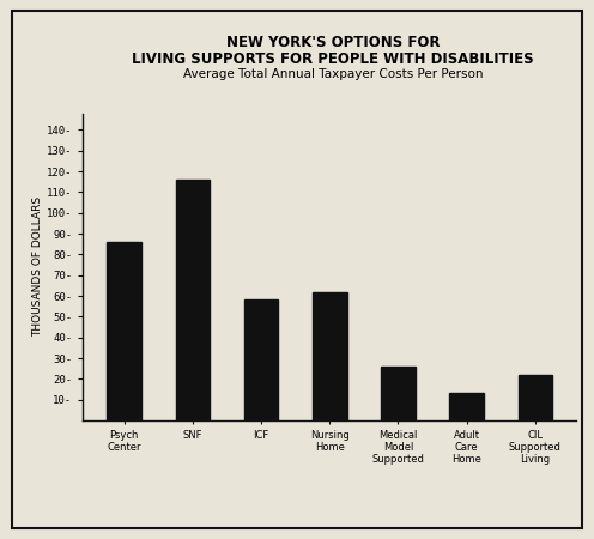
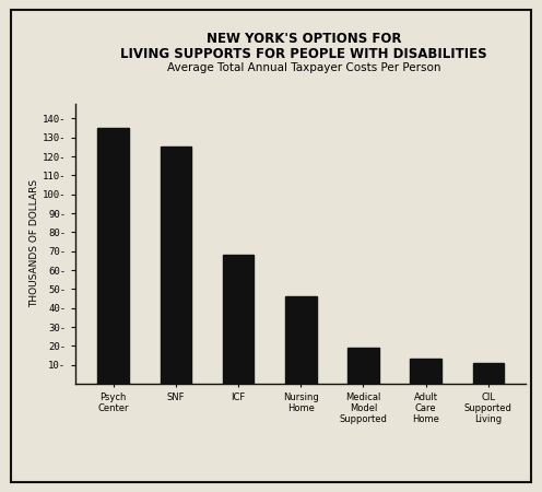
Psych Center: 86- -> 135-
SNF: 116- -> 125-
ICF: 58- -> 68-
Nursing Home: 62- -> 46-
Medical Model Supported: 26- -> 19-
CIL Supported Living: 22- -> 11-
